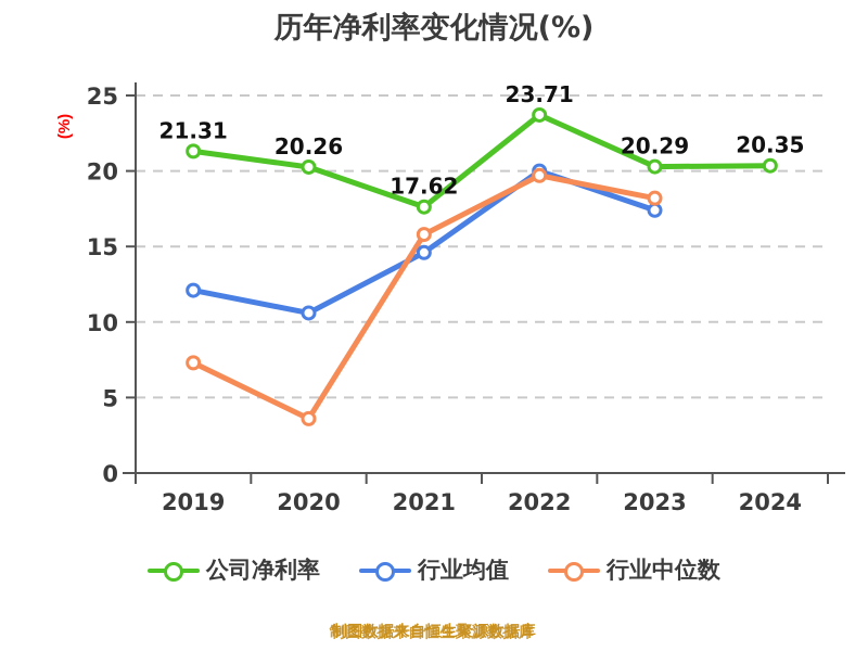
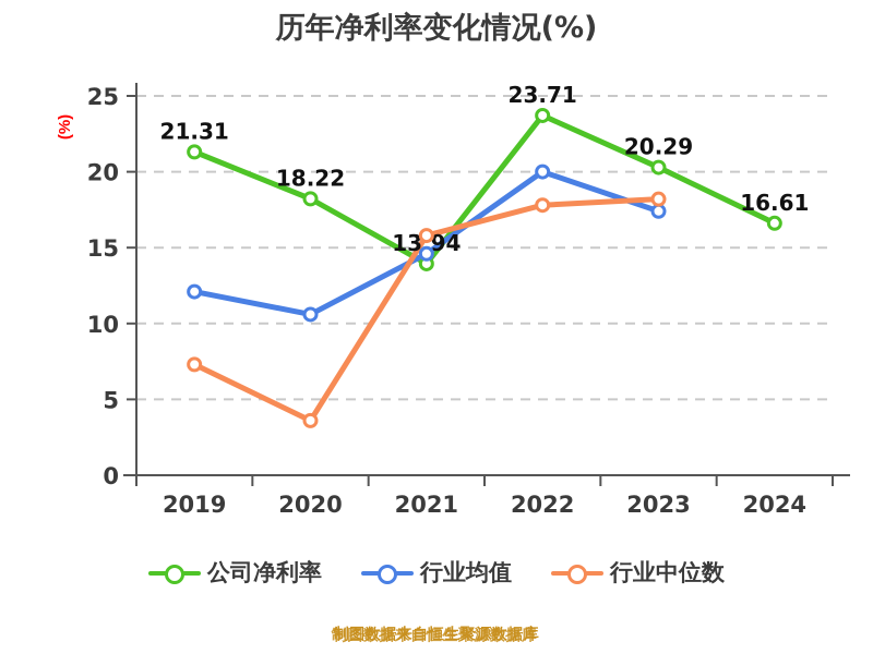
公司净利率/2020: 20.26 -> 18.22
公司净利率/2021: 17.62 -> 13.94
行业中位数/2022: 19.7 -> 17.8
公司净利率/2024: 20.35 -> 16.61
